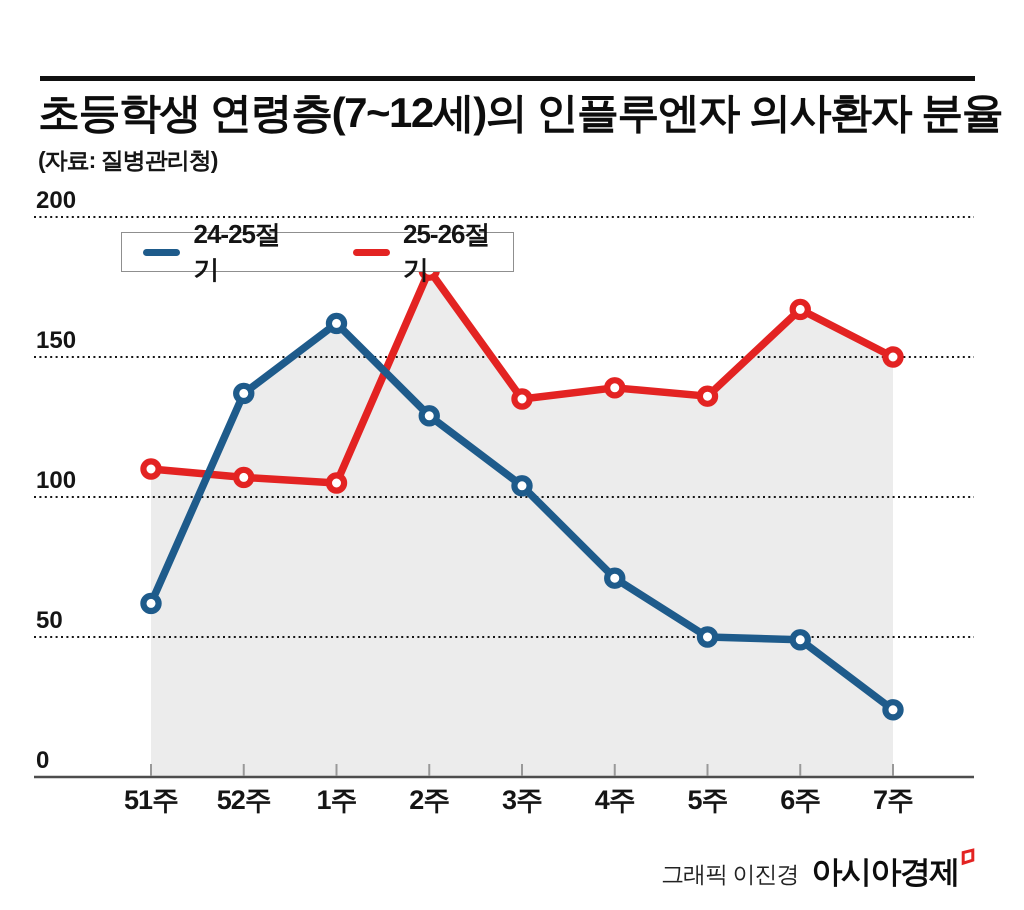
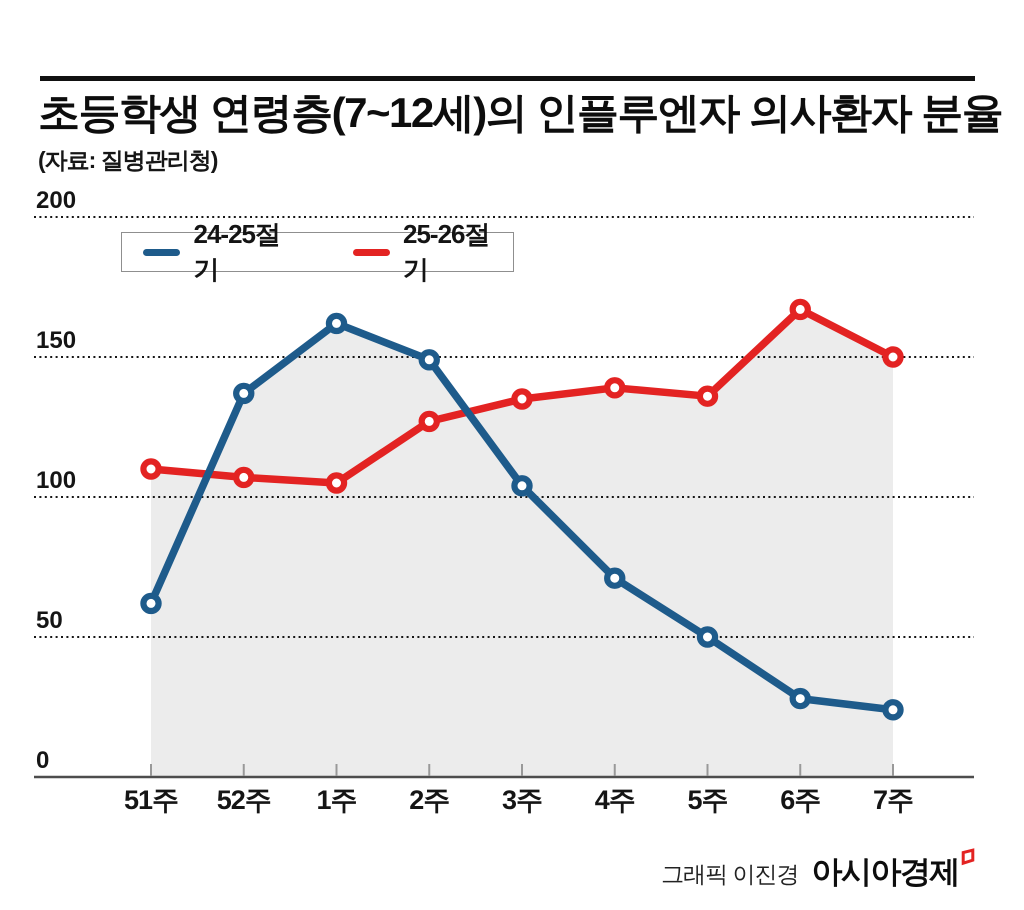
24-25절기/2주: 129 -> 149
25-26절기/2주: 181 -> 127
24-25절기/6주: 49 -> 28
